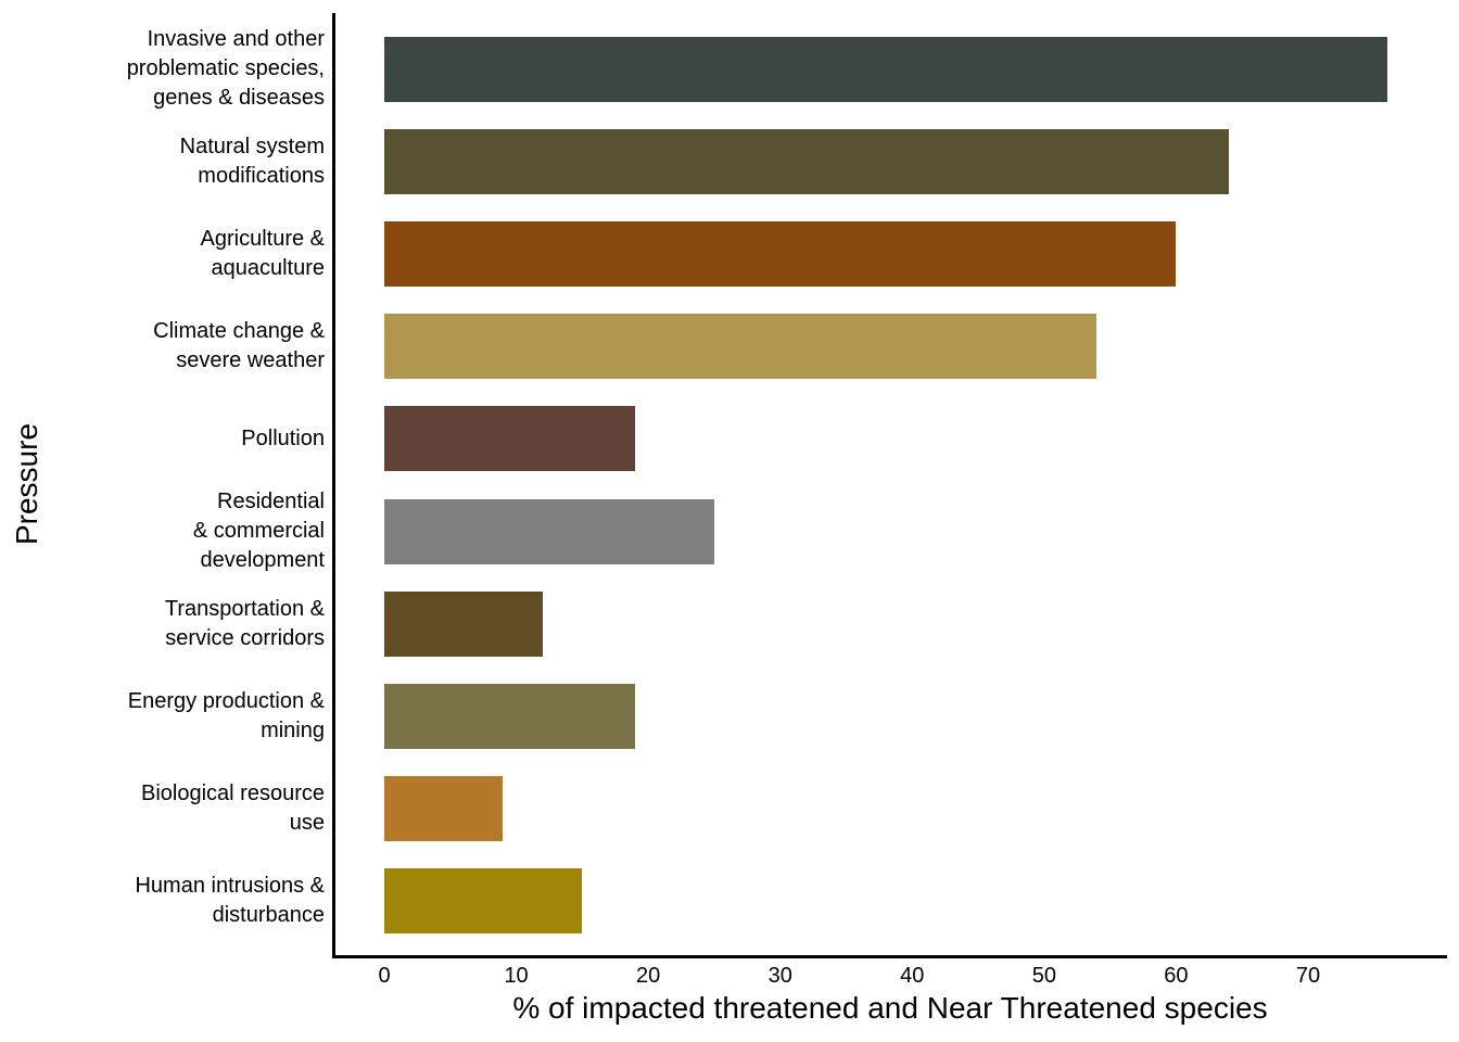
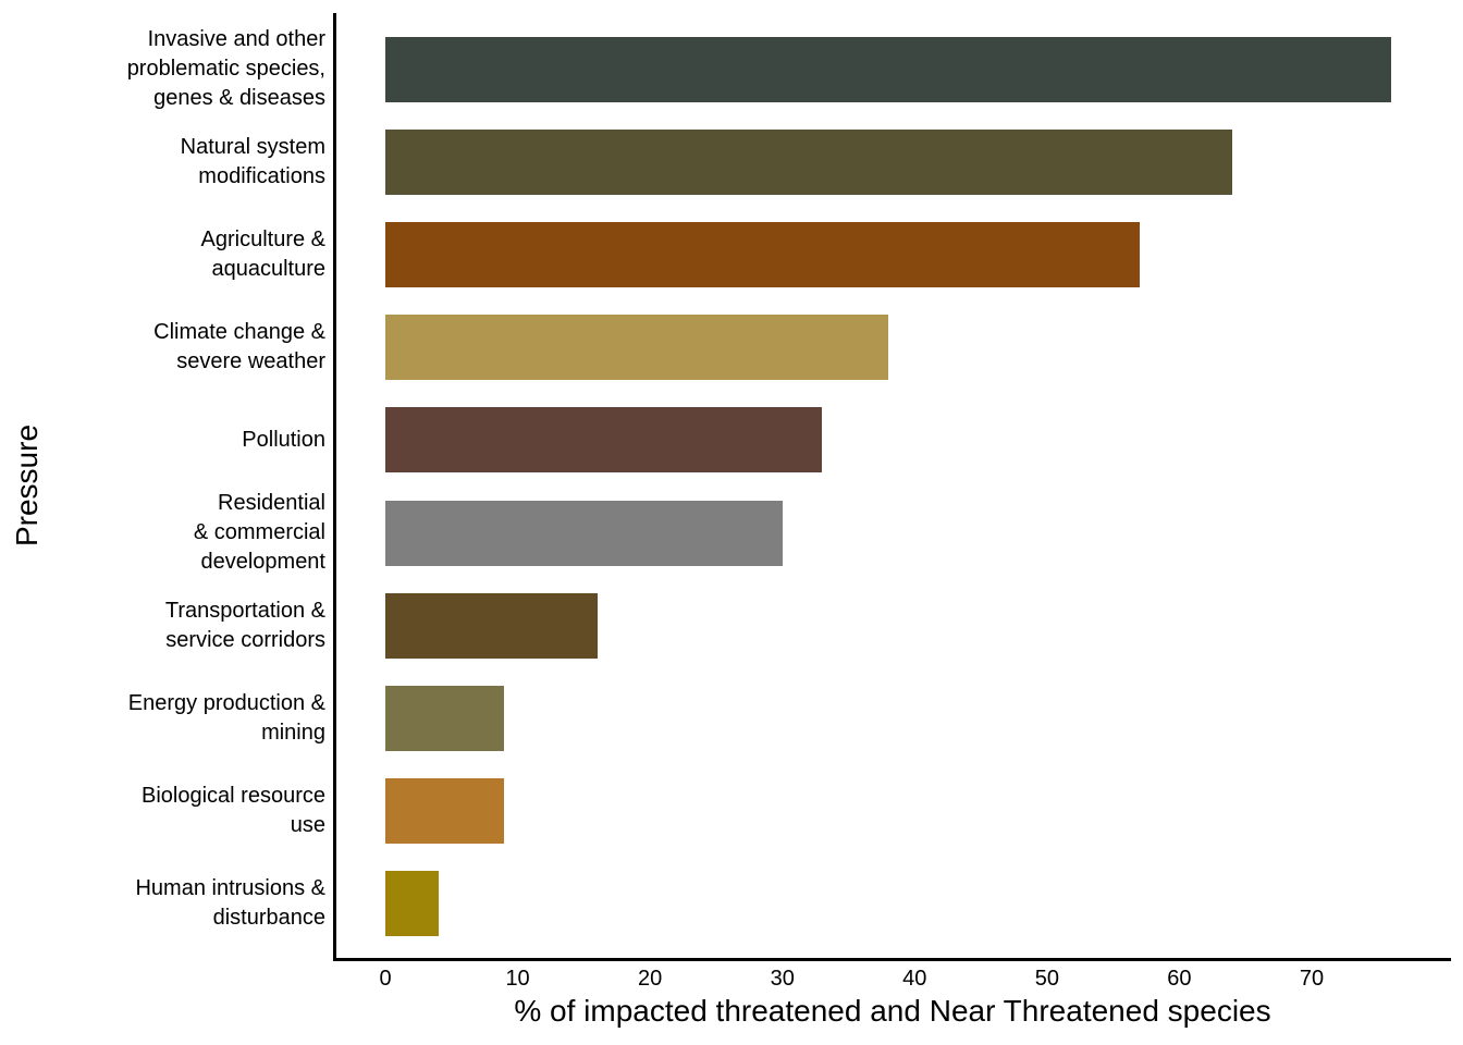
Agriculture & aquaculture: 60 -> 57
Climate change & severe weather: 54 -> 38
Pollution: 19 -> 33
Residential & commercial development: 25 -> 30
Transportation & service corridors: 12 -> 16
Energy production & mining: 19 -> 9
Human intrusions & disturbance: 15 -> 4
